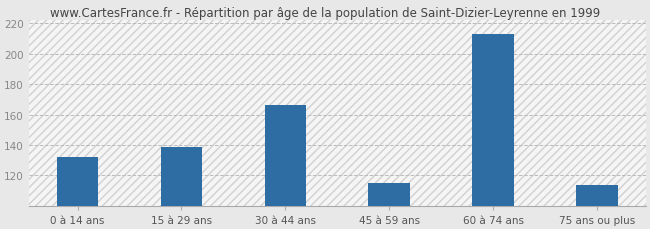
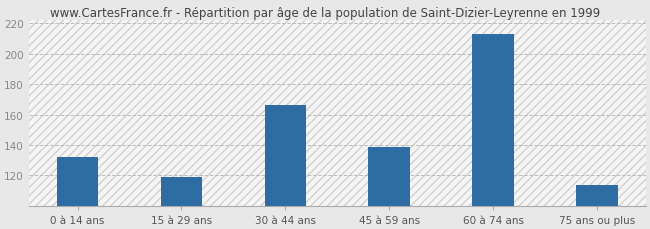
15 à 29 ans: 139 -> 119
45 à 59 ans: 115 -> 139
